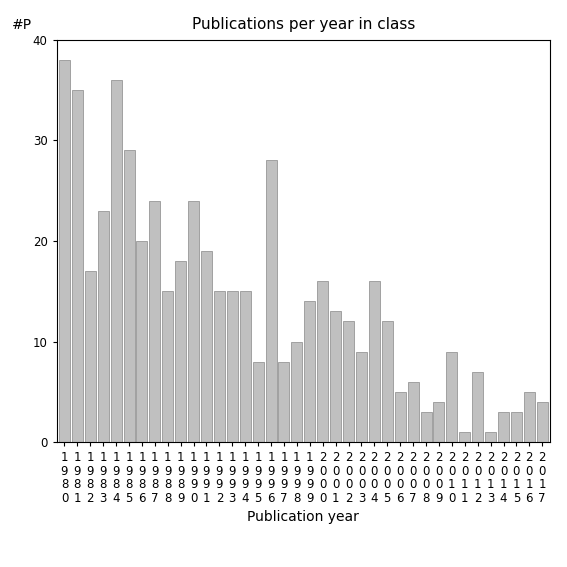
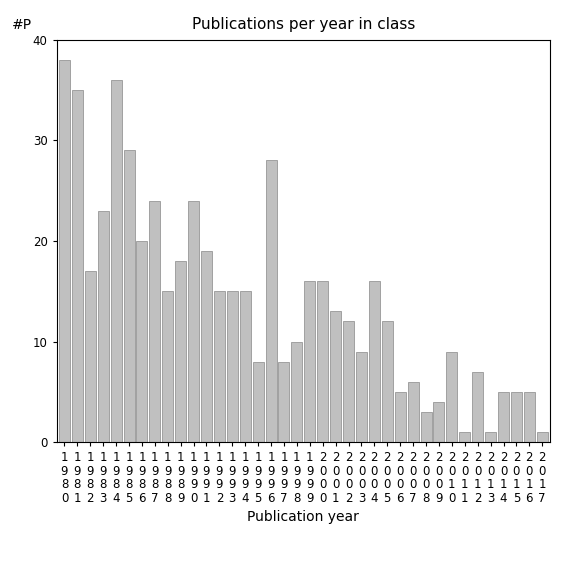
1 9 9 9: 14 -> 16
2 0 1 4: 3 -> 5
2 0 1 5: 3 -> 5
2 0 1 7: 4 -> 1
